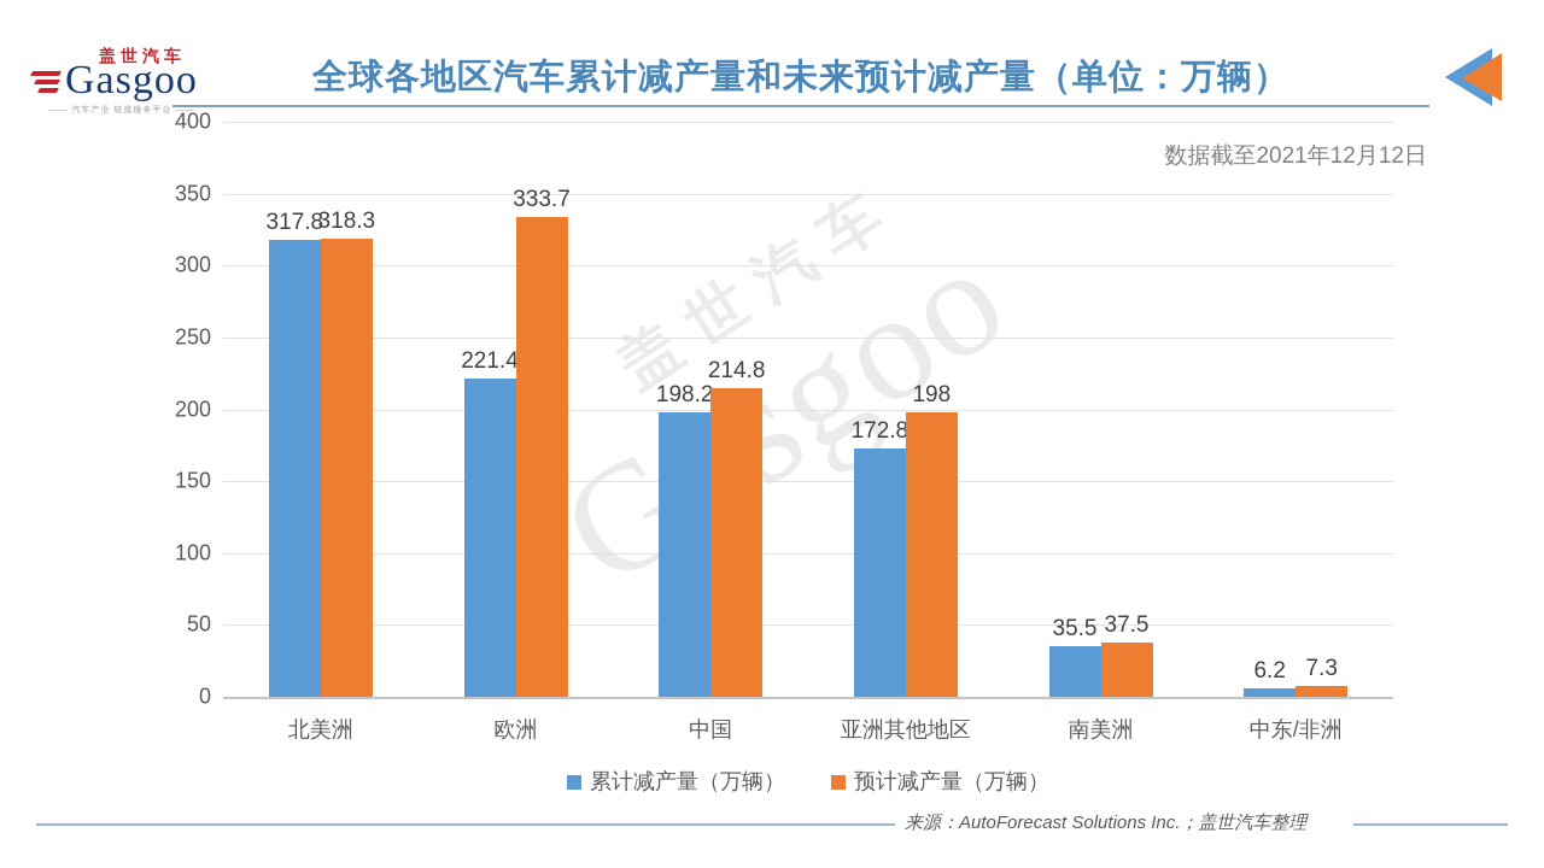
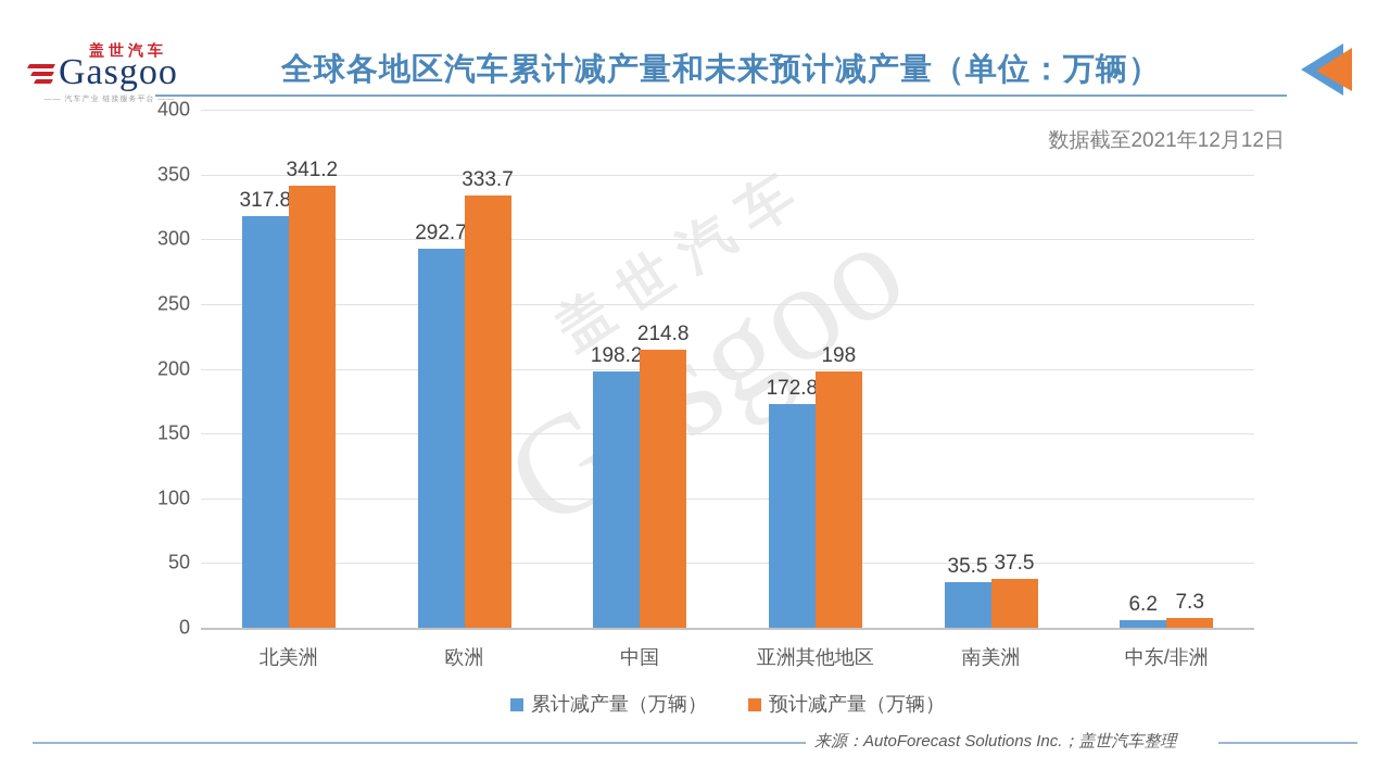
预计减产量（万辆）/北美洲: 318.3 -> 341.2
累计减产量（万辆）/欧洲: 221.4 -> 292.7
